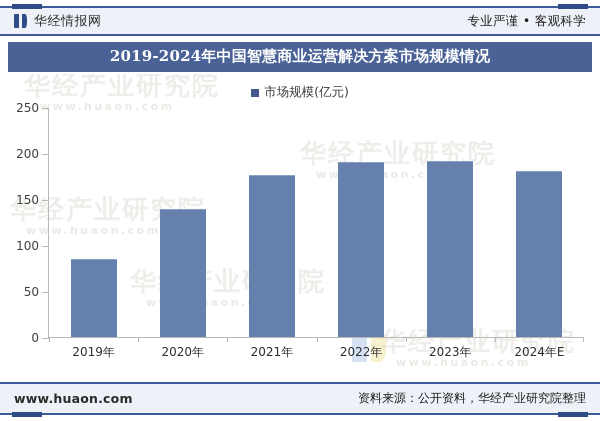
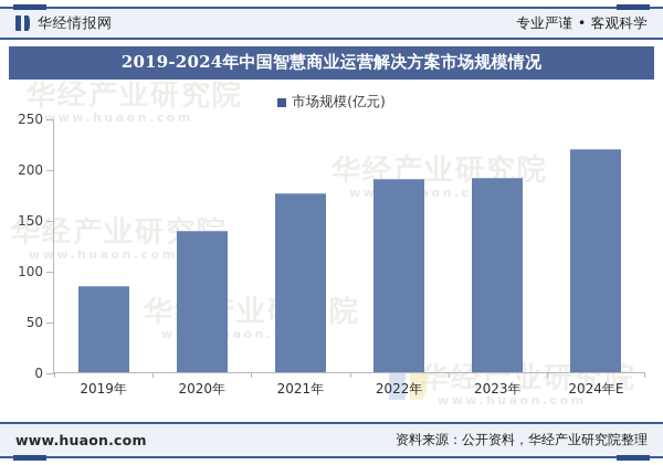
2024年E: 180 -> 220
